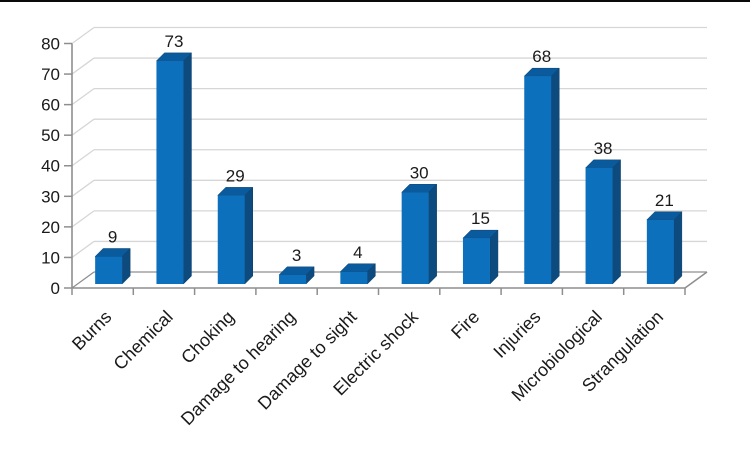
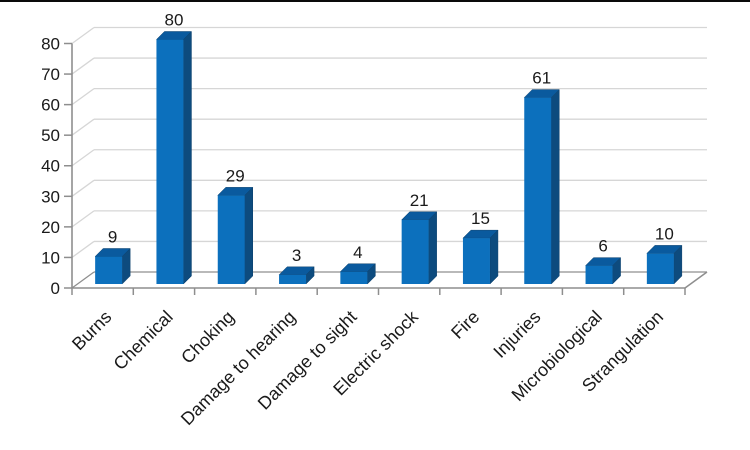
Chemical: 73 -> 80
Electric shock: 30 -> 21
Injuries: 68 -> 61
Microbiological: 38 -> 6
Strangulation: 21 -> 10
